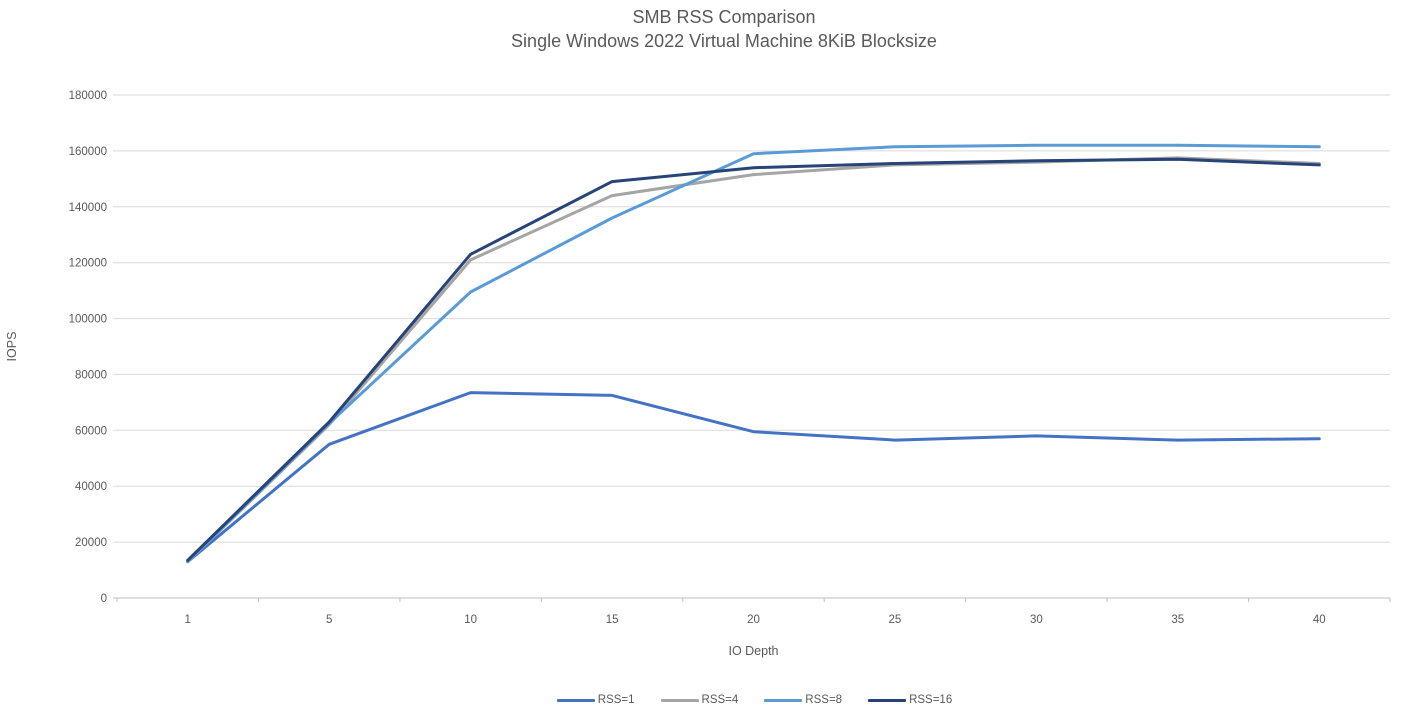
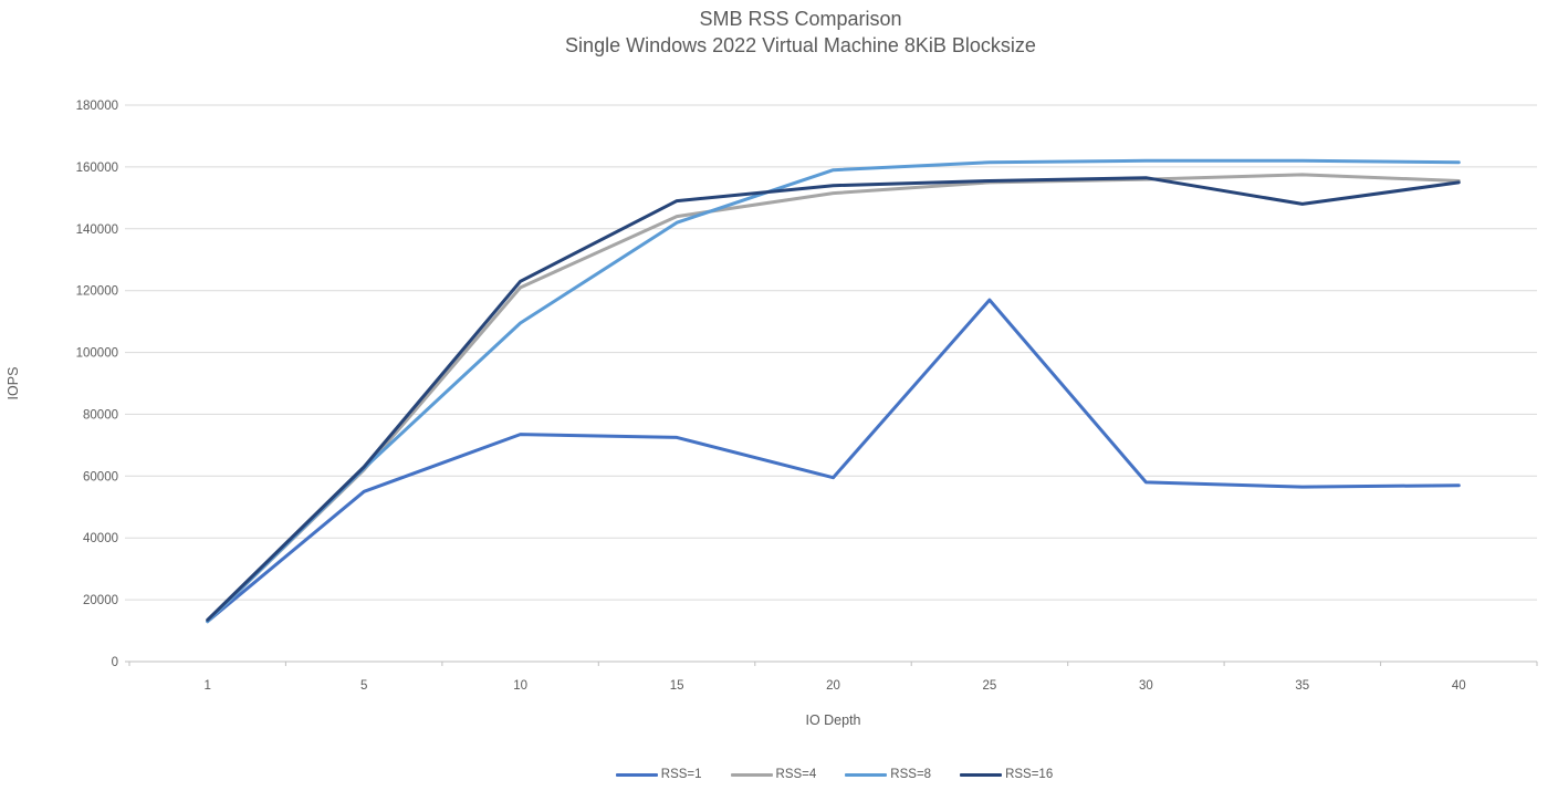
RSS=8/15: 136000 -> 142000
RSS=1/25: 56000 -> 117000
RSS=16/35: 157000 -> 148000
